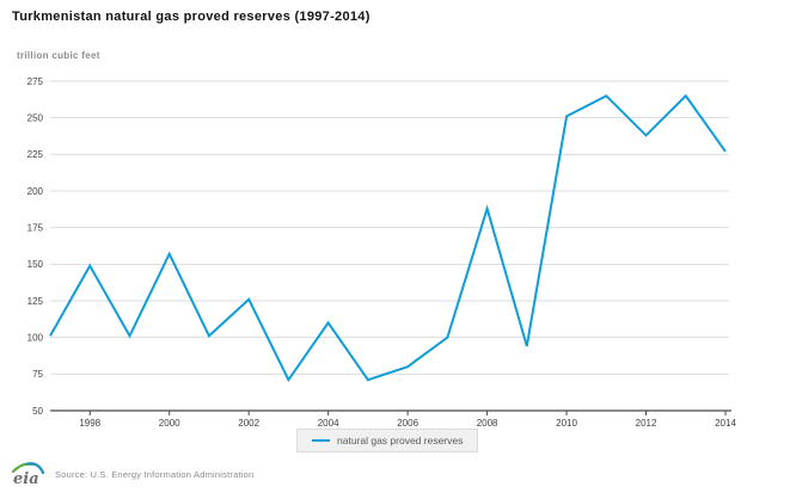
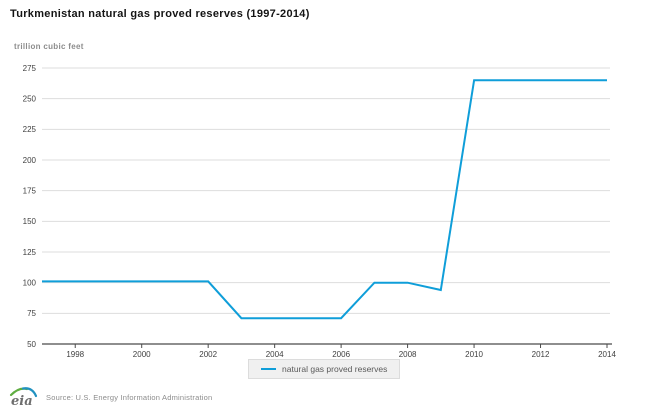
1998: 149 -> 101
2000: 157 -> 101
2002: 126 -> 101
2004: 110 -> 71
2006: 80 -> 71
2008: 188 -> 100
2010: 251 -> 265
2012: 238 -> 265
2014: 227 -> 265
